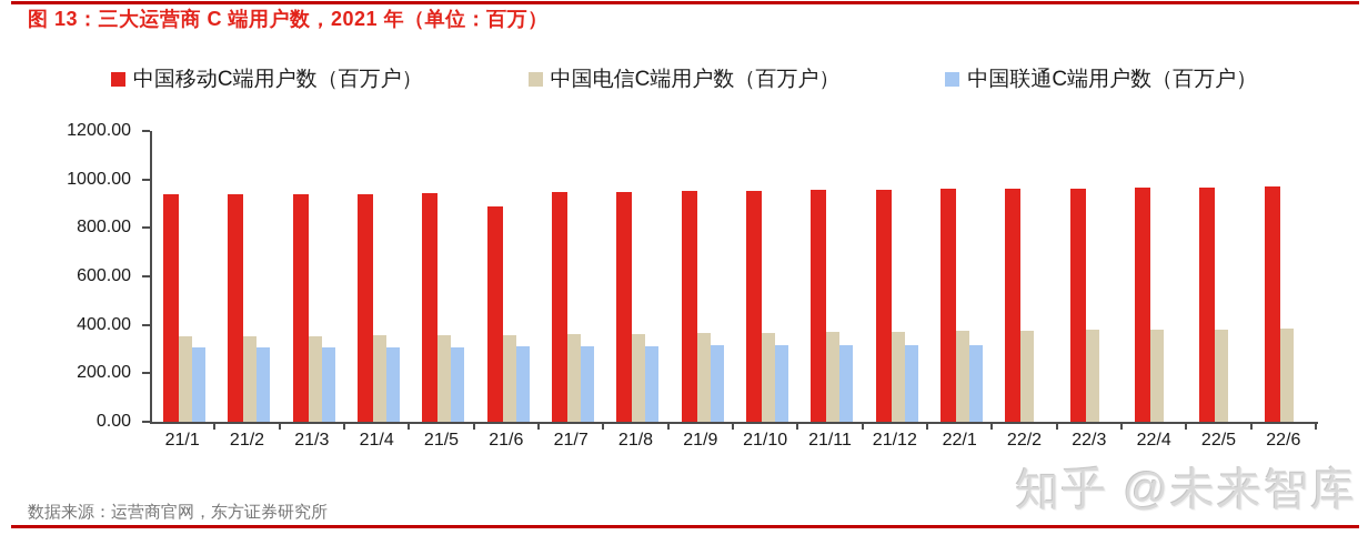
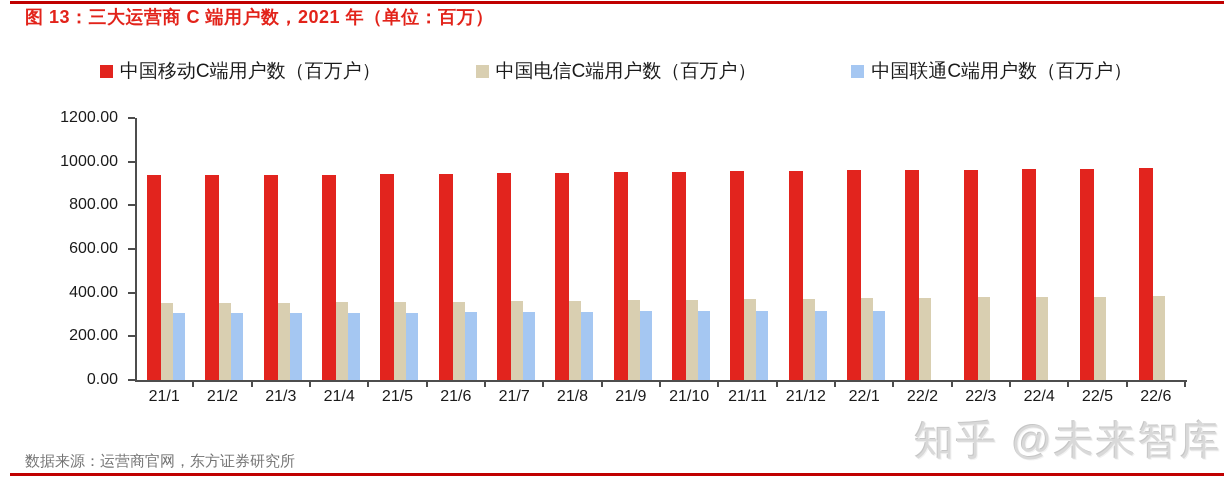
中国移动C端用户数（百万户）/21/6: 890 -> 940
